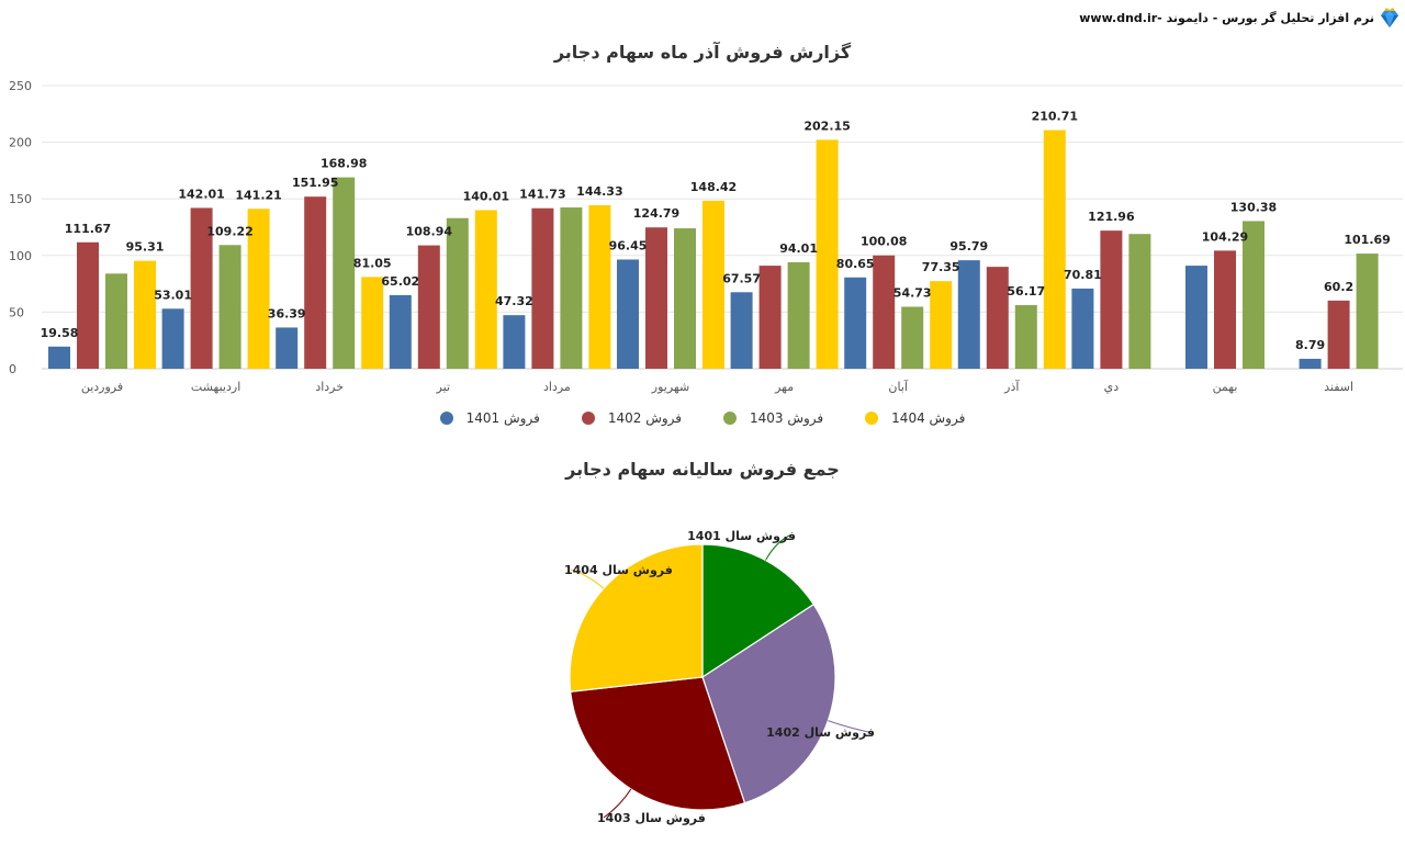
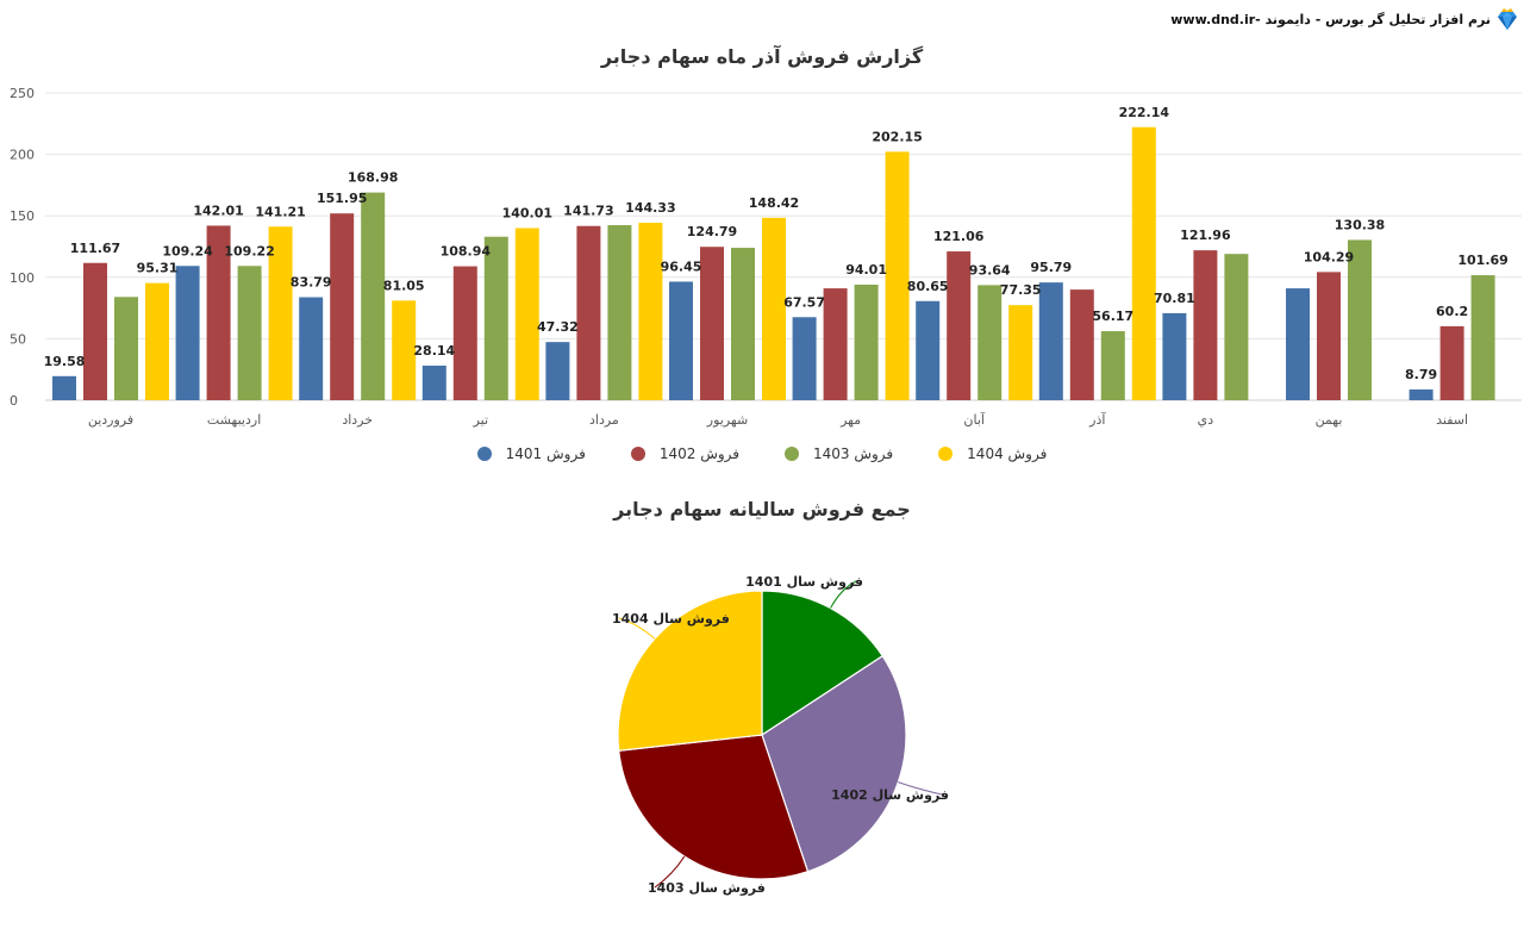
گزارش فروش آذر ماه سهام دجابر/فروش 1401/اردیبهشت: 53.01 -> 109.24
گزارش فروش آذر ماه سهام دجابر/فروش 1401/خرداد: 36.39 -> 83.79
گزارش فروش آذر ماه سهام دجابر/فروش 1401/تیر: 65.02 -> 28.14
گزارش فروش آذر ماه سهام دجابر/فروش 1402/آبان: 100.08 -> 121.06
گزارش فروش آذر ماه سهام دجابر/فروش 1403/آبان: 54.73 -> 93.64
گزارش فروش آذر ماه سهام دجابر/فروش 1404/آذر: 210.71 -> 222.14
